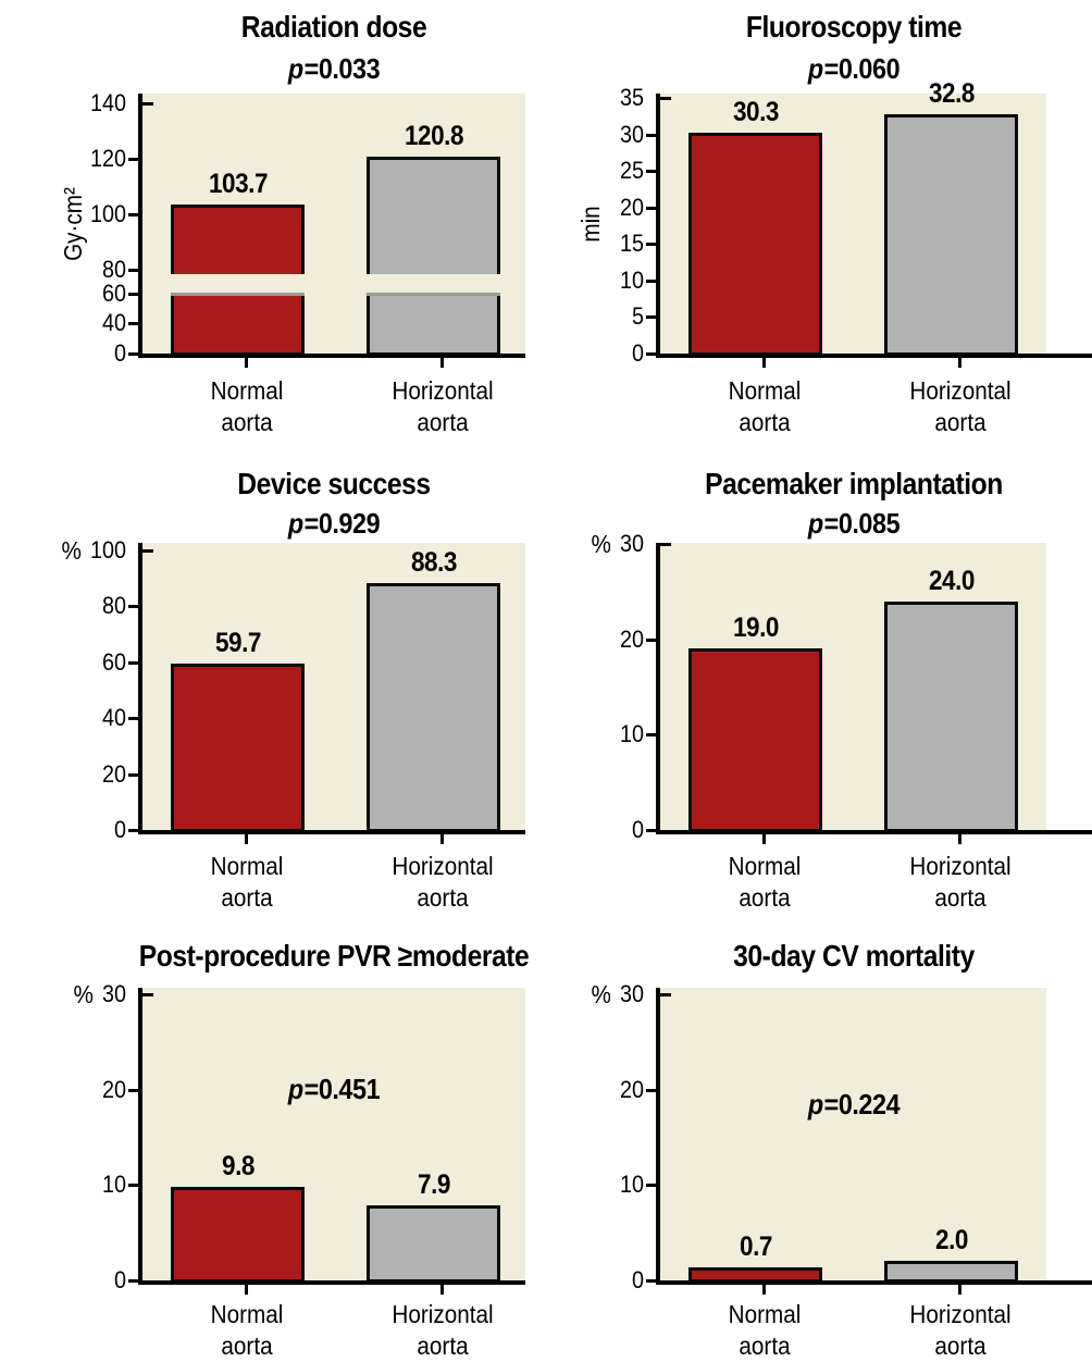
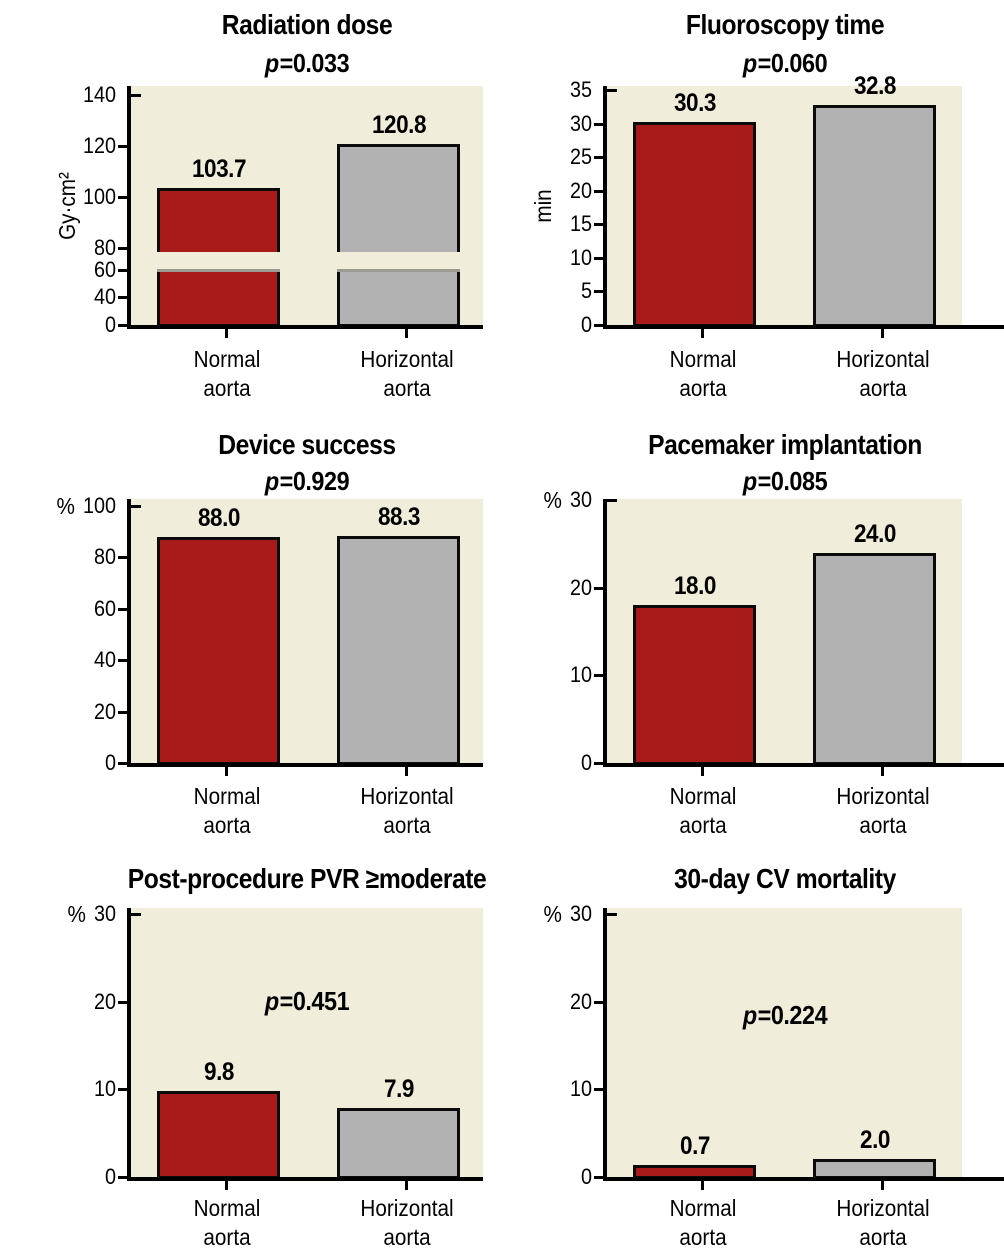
Device success/Normal aorta: 59.7 -> 88.0
Pacemaker implantation/Normal aorta: 19.0 -> 18.0
